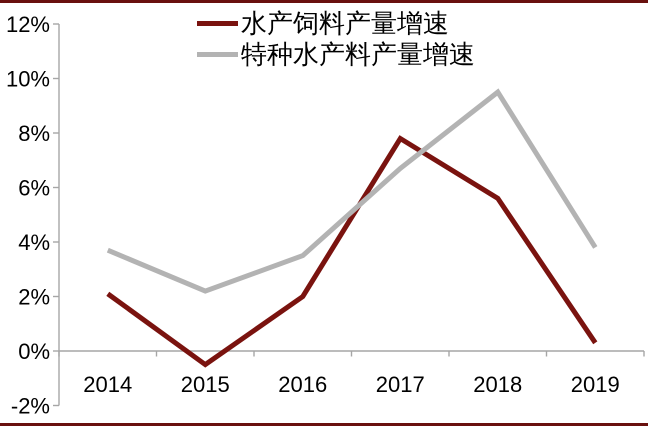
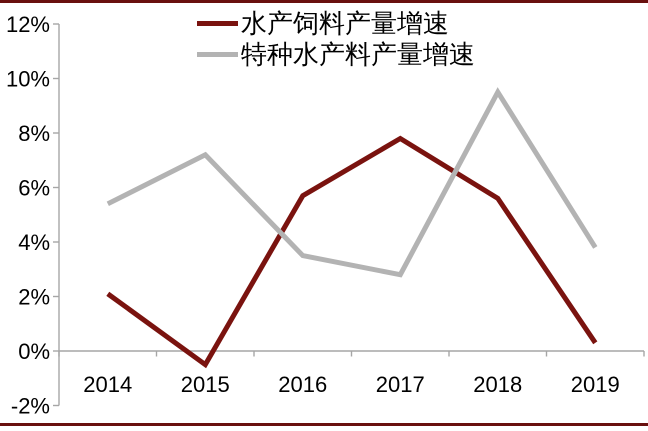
特种水产料产量增速/2014: 3.7% -> 5.4%
特种水产料产量增速/2015: 2.2% -> 7.2%
水产饲料产量增速/2016: 2.0% -> 5.7%
特种水产料产量增速/2017: 6.7% -> 2.8%
